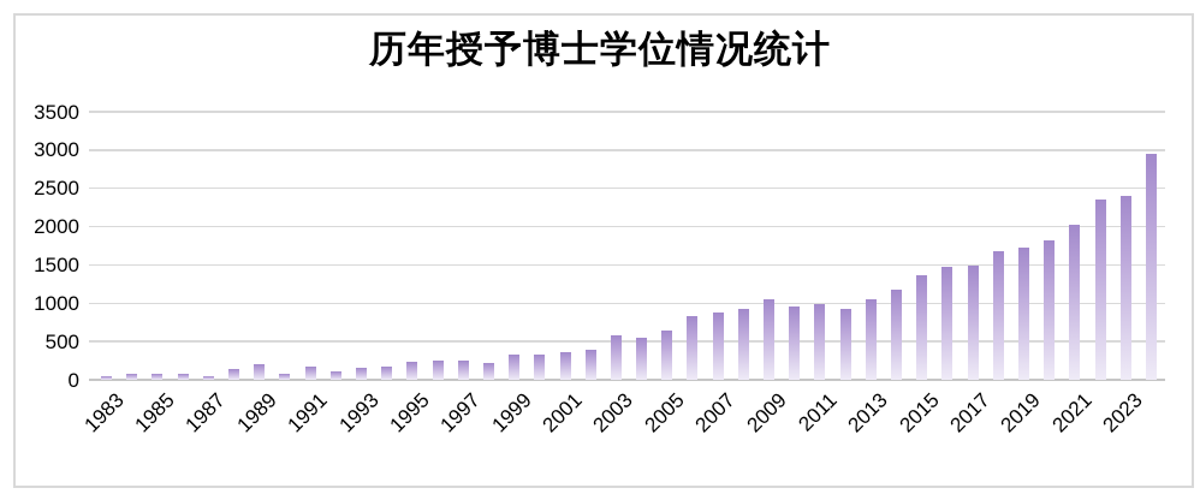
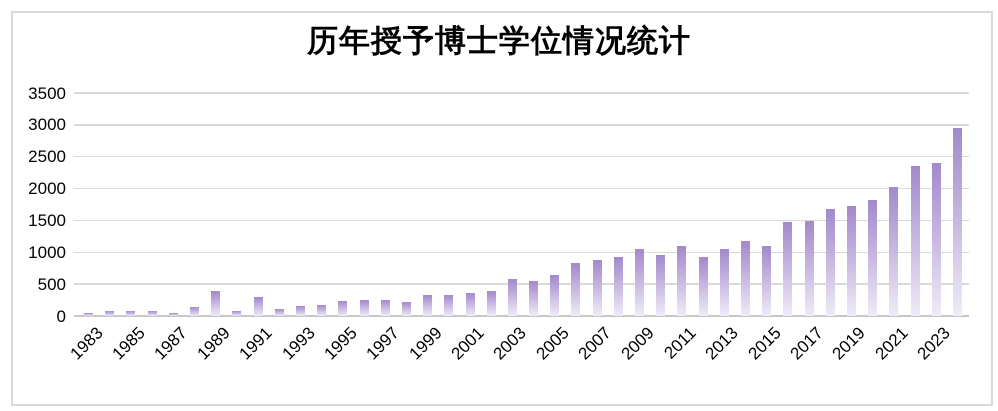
1989: 200 -> 400
1991: 200 -> 300
2011: 1000 -> 1100
2015: 1400 -> 1100
